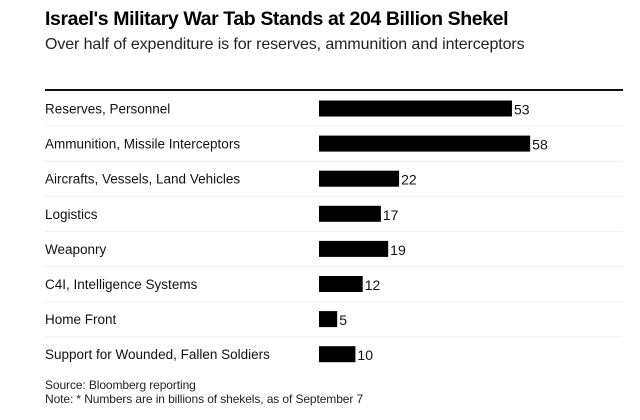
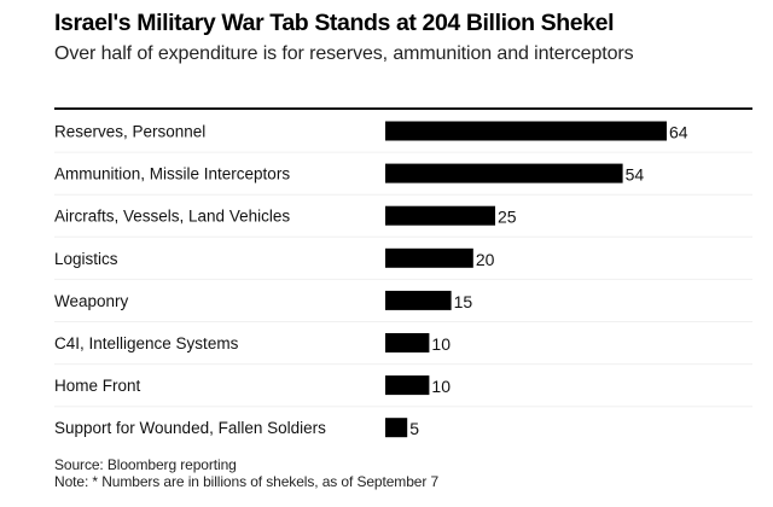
Reserves, Personnel: 53 -> 64
Ammunition, Missile Interceptors: 58 -> 54
Aircrafts, Vessels, Land Vehicles: 22 -> 25
Logistics: 17 -> 20
Weaponry: 19 -> 15
C4I, Intelligence Systems: 12 -> 10
Home Front: 5 -> 10
Support for Wounded, Fallen Soldiers: 10 -> 5
